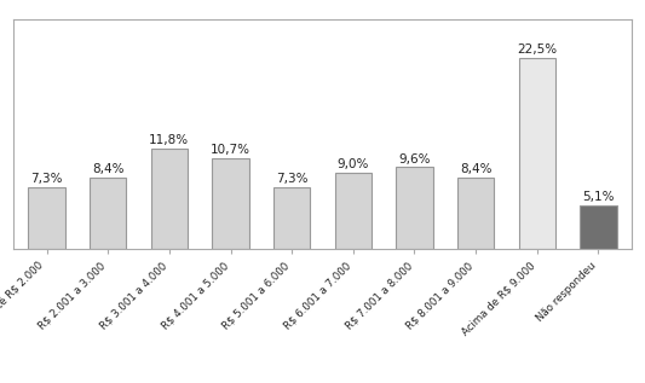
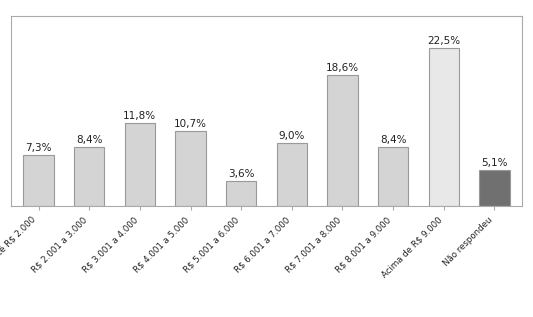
R$ 5.001 a 6.000: 7,3% -> 3,6%
R$ 7.001 a 8.000: 9,6% -> 18,6%
